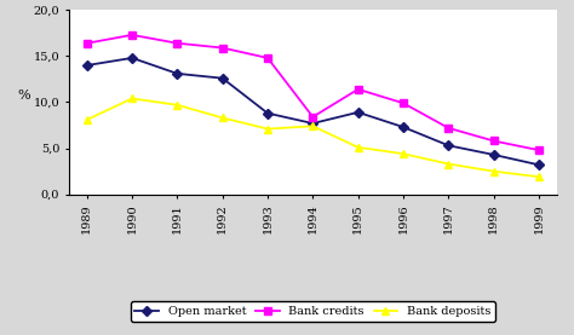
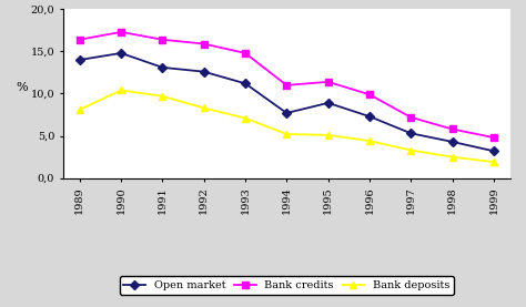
Open market/1993: 8,8 -> 11,2
Bank credits/1994: 8,4 -> 11,0
Bank deposits/1994: 7,4 -> 5,2
